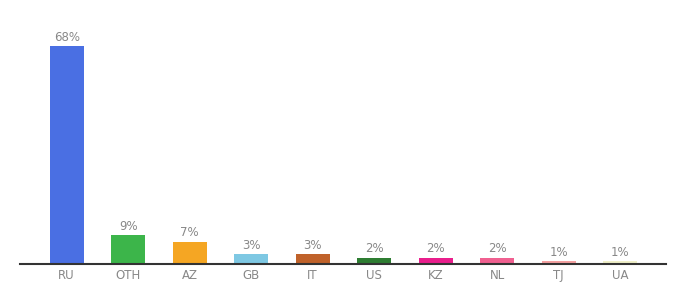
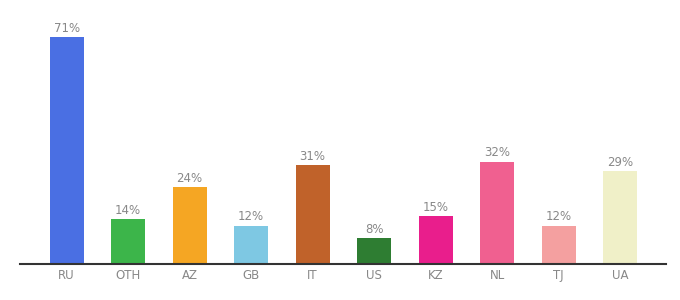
RU: 68% -> 71%
OTH: 9% -> 14%
AZ: 7% -> 24%
GB: 3% -> 12%
IT: 3% -> 31%
US: 2% -> 8%
KZ: 2% -> 15%
NL: 2% -> 32%
TJ: 1% -> 12%
UA: 1% -> 29%
